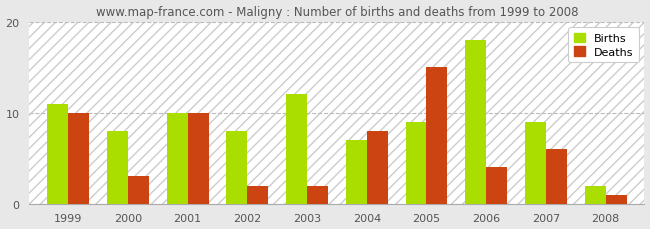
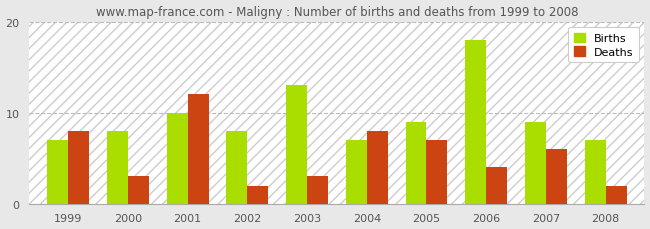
Births/1999: 11 -> 7
Deaths/1999: 10 -> 8
Deaths/2001: 10 -> 12
Births/2003: 12 -> 13
Deaths/2003: 2 -> 3
Deaths/2005: 15 -> 7
Births/2008: 2 -> 7
Deaths/2008: 1 -> 2
